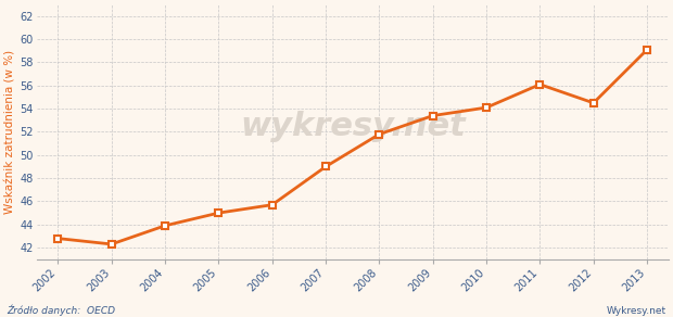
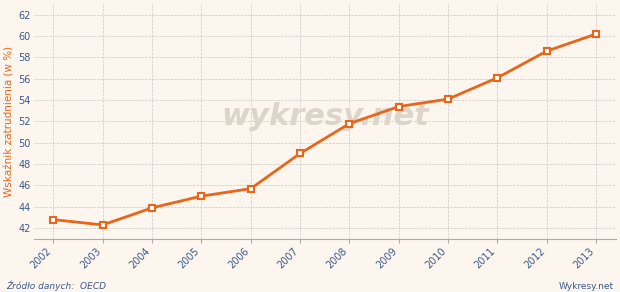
2012: 54.5 -> 58.6
2013: 59.1 -> 60.2
